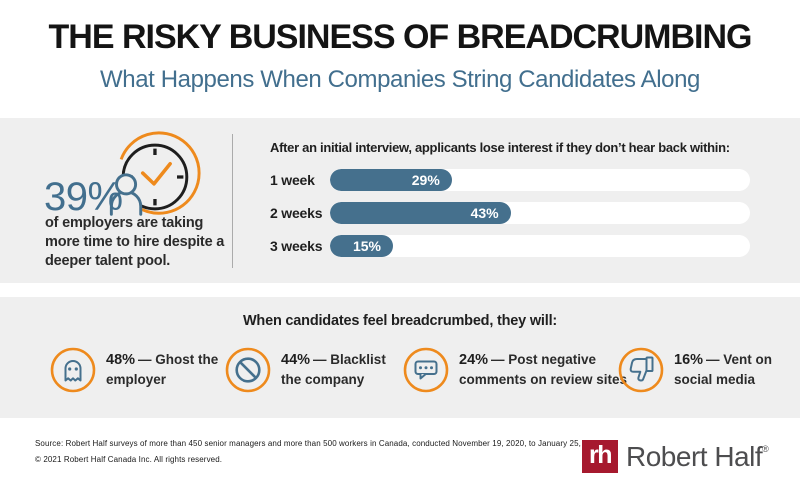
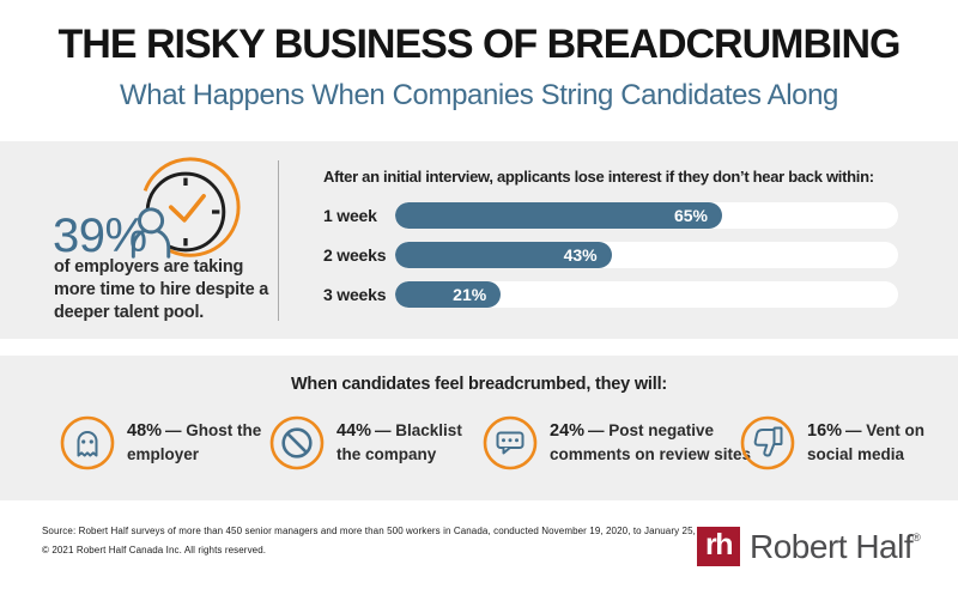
1 week: 29% -> 65%
3 weeks: 15% -> 21%
